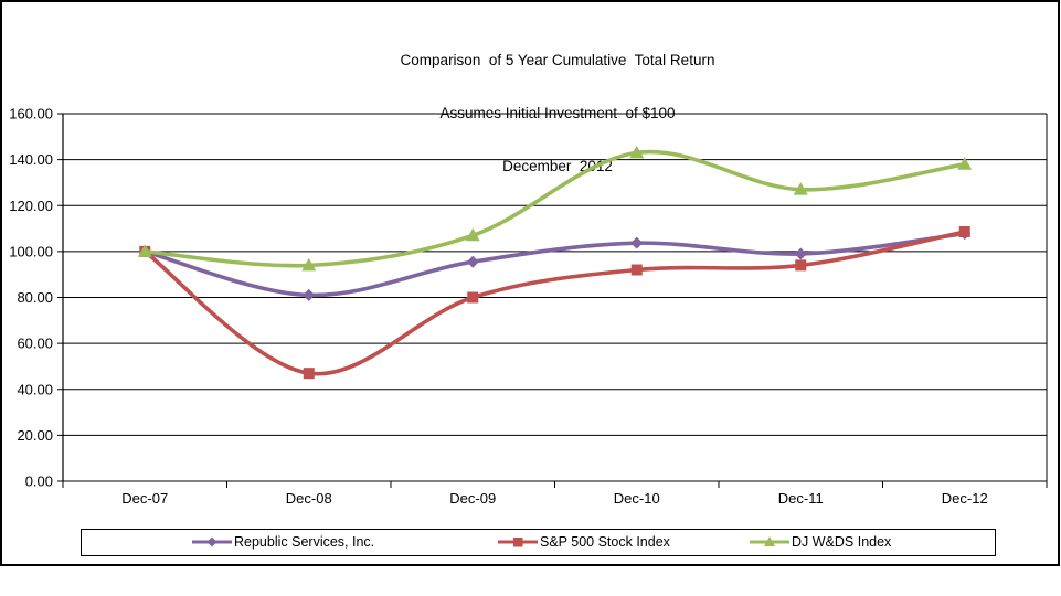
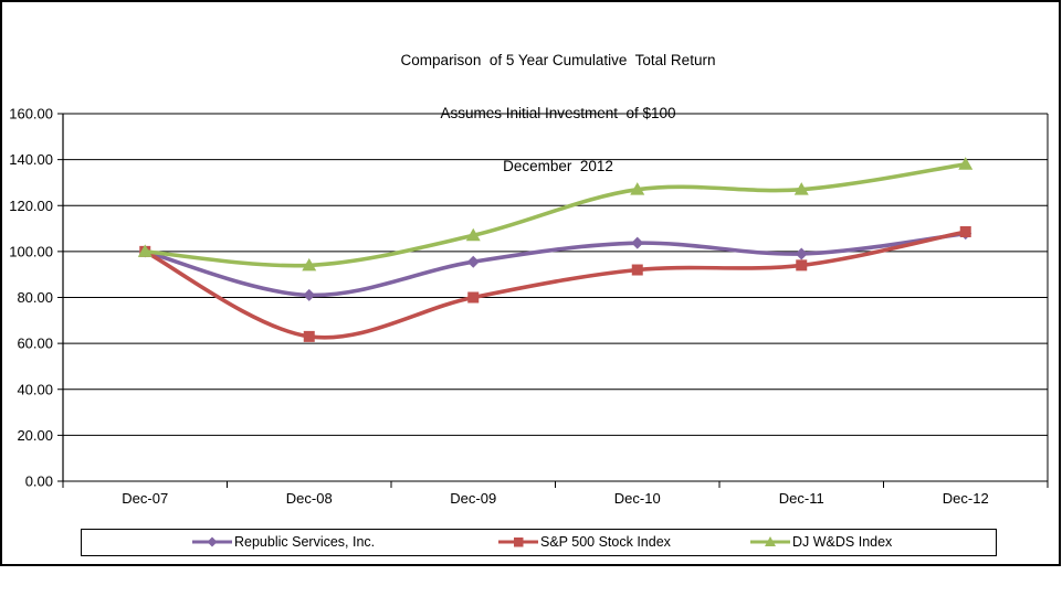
S&P 500 Stock Index/Dec-08: 47 -> 63
DJ W&DS Index/Dec-10: 143 -> 127
